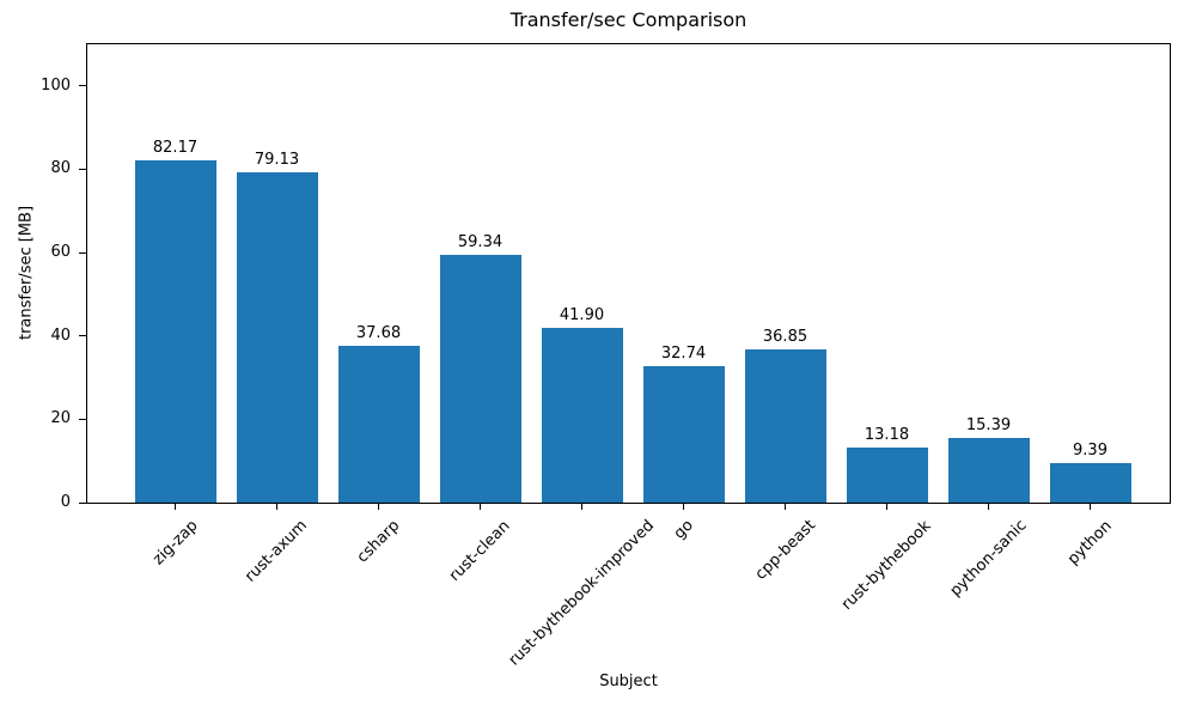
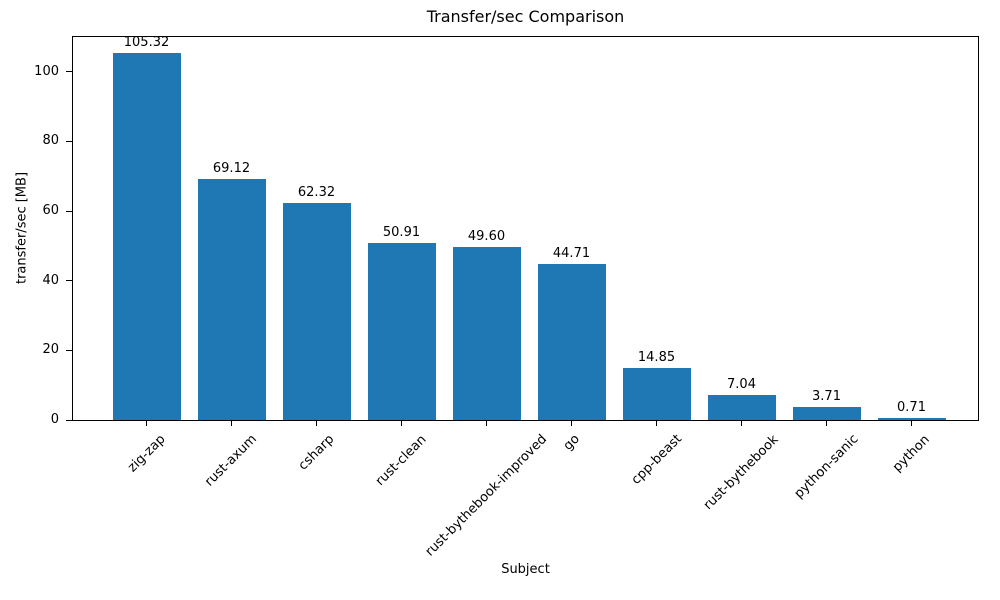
zig-zap: 82.17 -> 105.32
rust-axum: 79.13 -> 69.12
csharp: 37.68 -> 62.32
rust-clean: 59.34 -> 50.91
rust-bythebook-improved: 41.90 -> 49.60
go: 32.74 -> 44.71
cpp-beast: 36.85 -> 14.85
rust-bythebook: 13.18 -> 7.04
python-sanic: 15.39 -> 3.71
python: 9.39 -> 0.71
